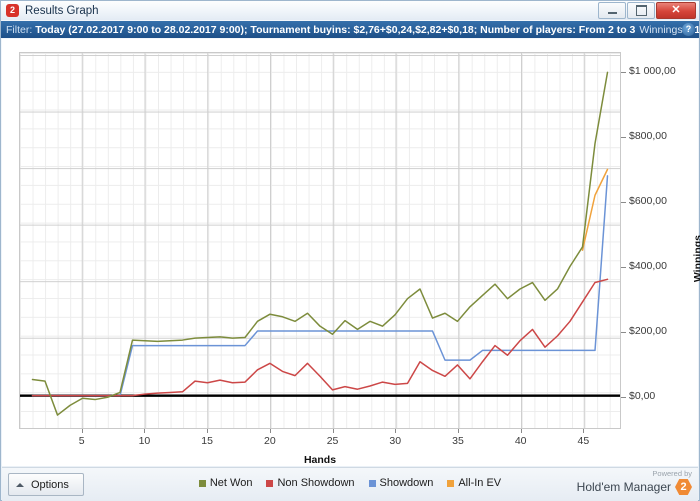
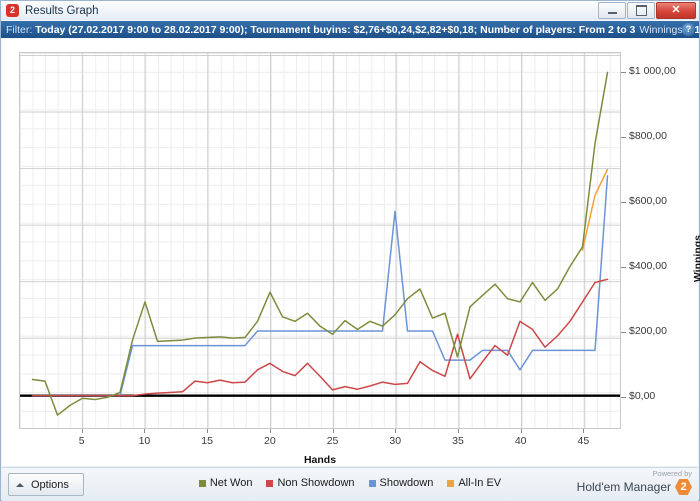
Net Won/10: $170 -> $290
Net Won/20: $250 -> $320
Showdown/30: $200 -> $570
Net Won/35: $230 -> $120
Non Showdown/35: $100 -> $190
Net Won/40: $330 -> $290
Non Showdown/40: $170 -> $230
Showdown/40: $140 -> $80
